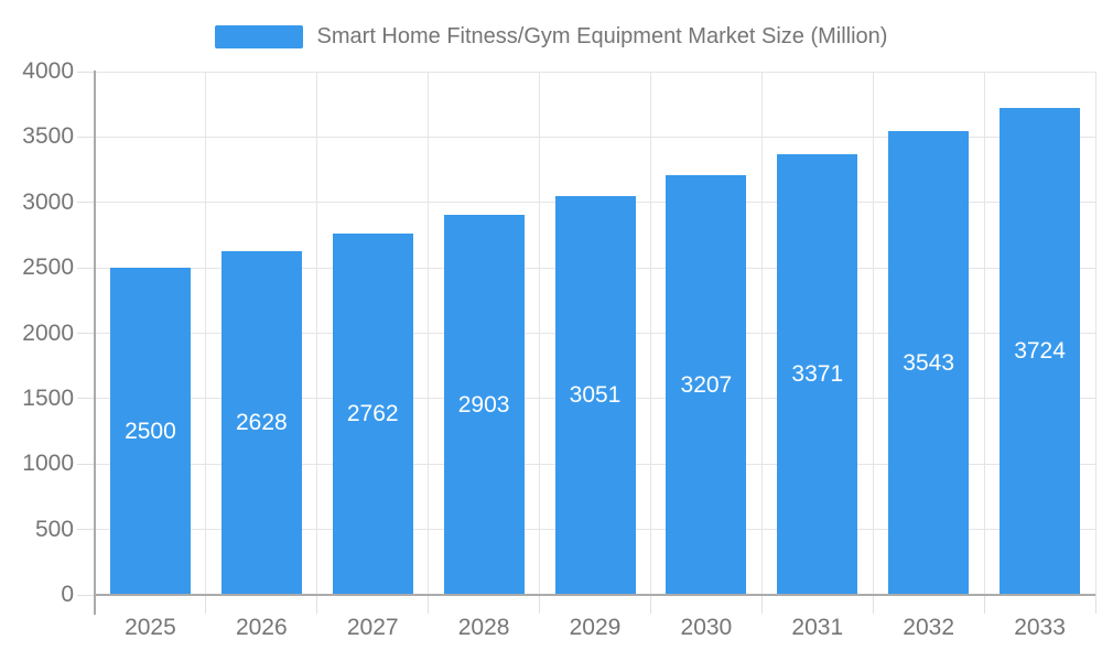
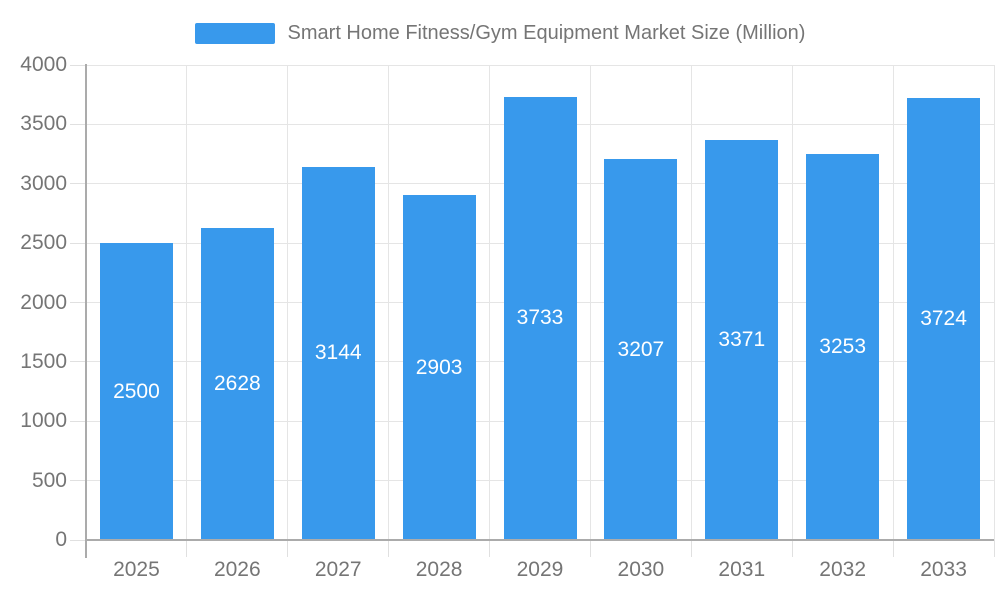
2027: 2762 -> 3144
2029: 3051 -> 3733
2032: 3543 -> 3253
